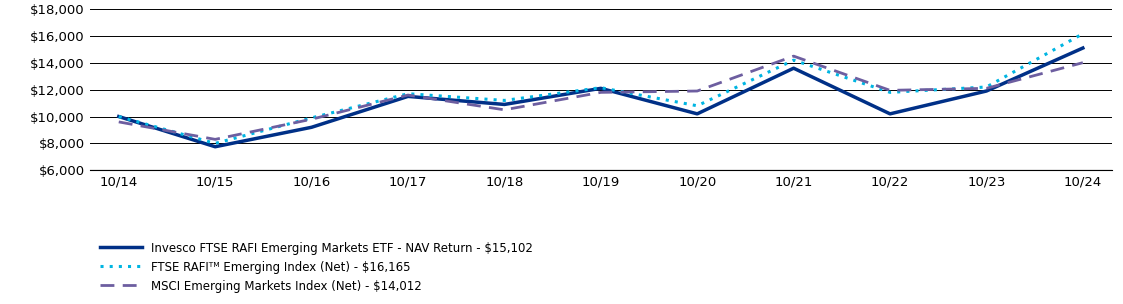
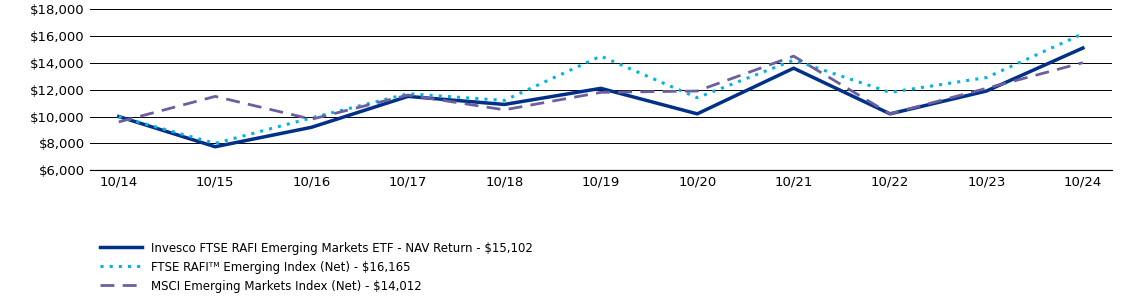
MSCI Emerging Markets Index (Net) - $14,012/10/15: $8,300 -> $11,500
FTSE RAFIᵀᴹ Emerging Index (Net) - $16,165/10/19: $12,200 -> $14,500
FTSE RAFIᵀᴹ Emerging Index (Net) - $16,165/10/20: $10,800 -> $11,400
MSCI Emerging Markets Index (Net) - $14,012/10/22: $12,000 -> $10,200
FTSE RAFIᵀᴹ Emerging Index (Net) - $16,165/10/23: $12,200 -> $12,900
